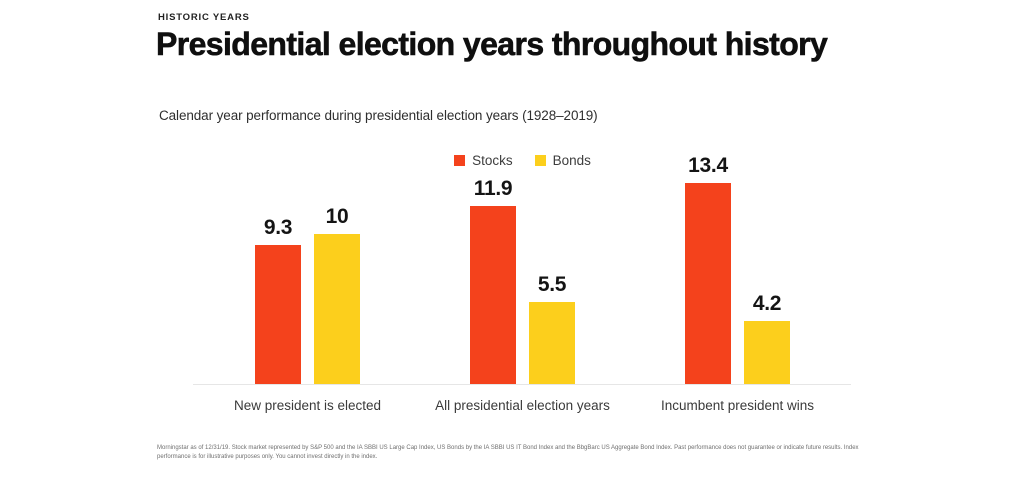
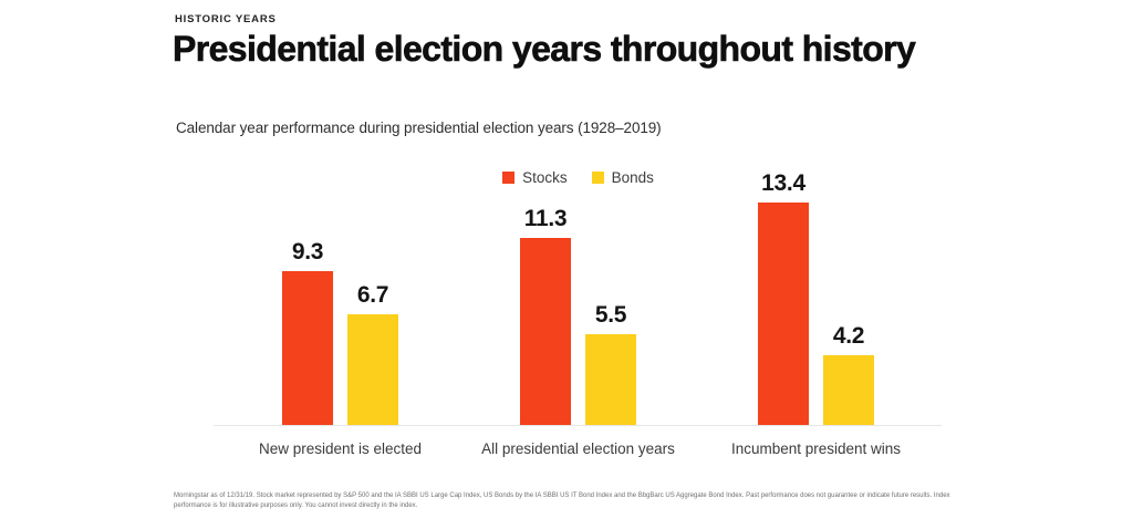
Bonds/New president is elected: 10 -> 6.7
Stocks/All presidential election years: 11.9 -> 11.3
